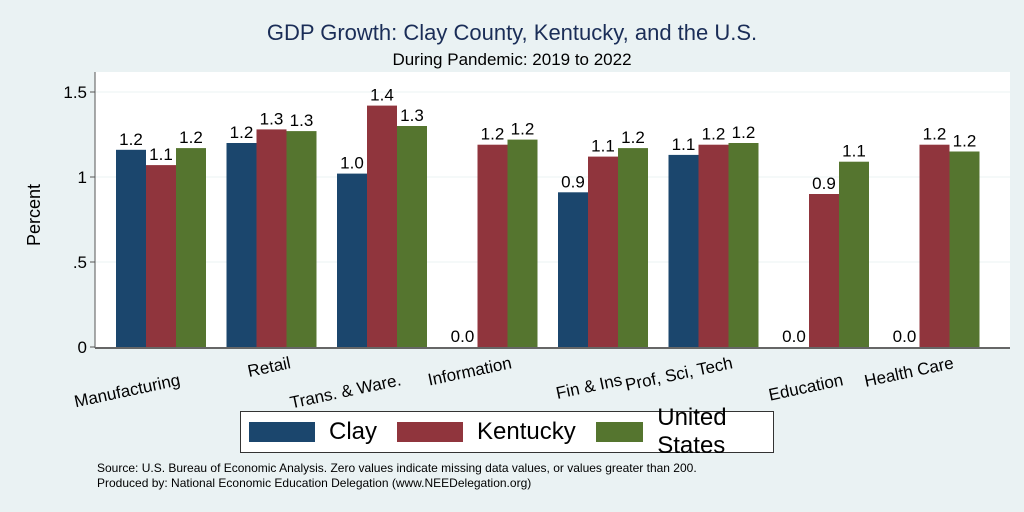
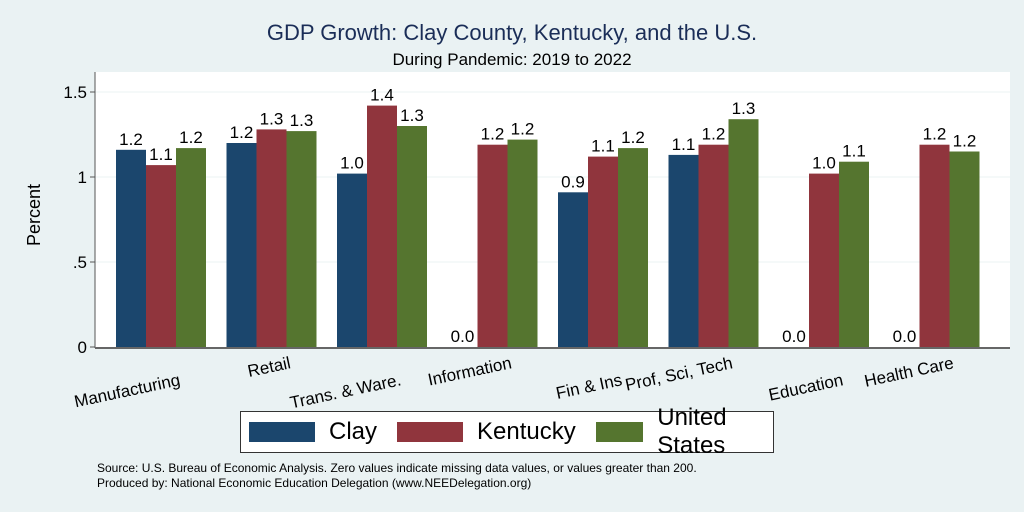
United States/Prof, Sci, Tech: 1.2 -> 1.3
Kentucky/Education: 0.9 -> 1.0
